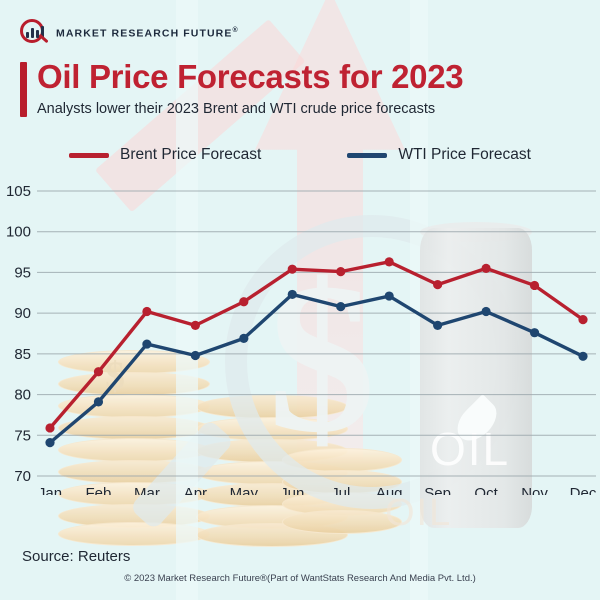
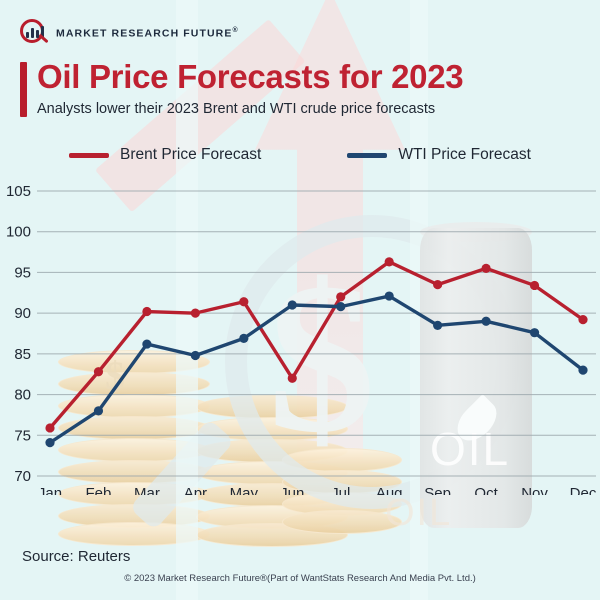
WTI Price Forecast/Feb: 79 -> 78
Brent Price Forecast/Apr: 88 -> 90
Brent Price Forecast/Jun: 95 -> 82
WTI Price Forecast/Jun: 92 -> 91
Brent Price Forecast/Jul: 95 -> 92
WTI Price Forecast/Oct: 90 -> 89
WTI Price Forecast/Dec: 85 -> 83
